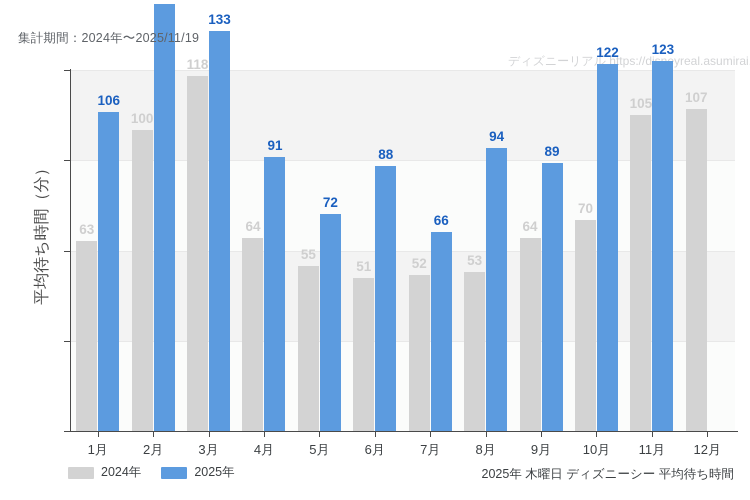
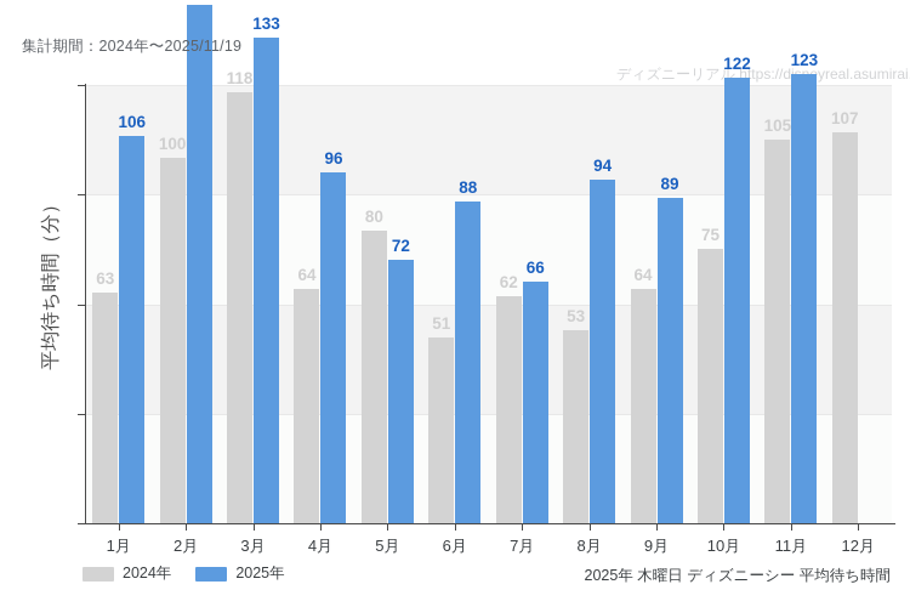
2025年/4月: 91 -> 96
2024年/5月: 55 -> 80
2024年/7月: 52 -> 62
2024年/10月: 70 -> 75
